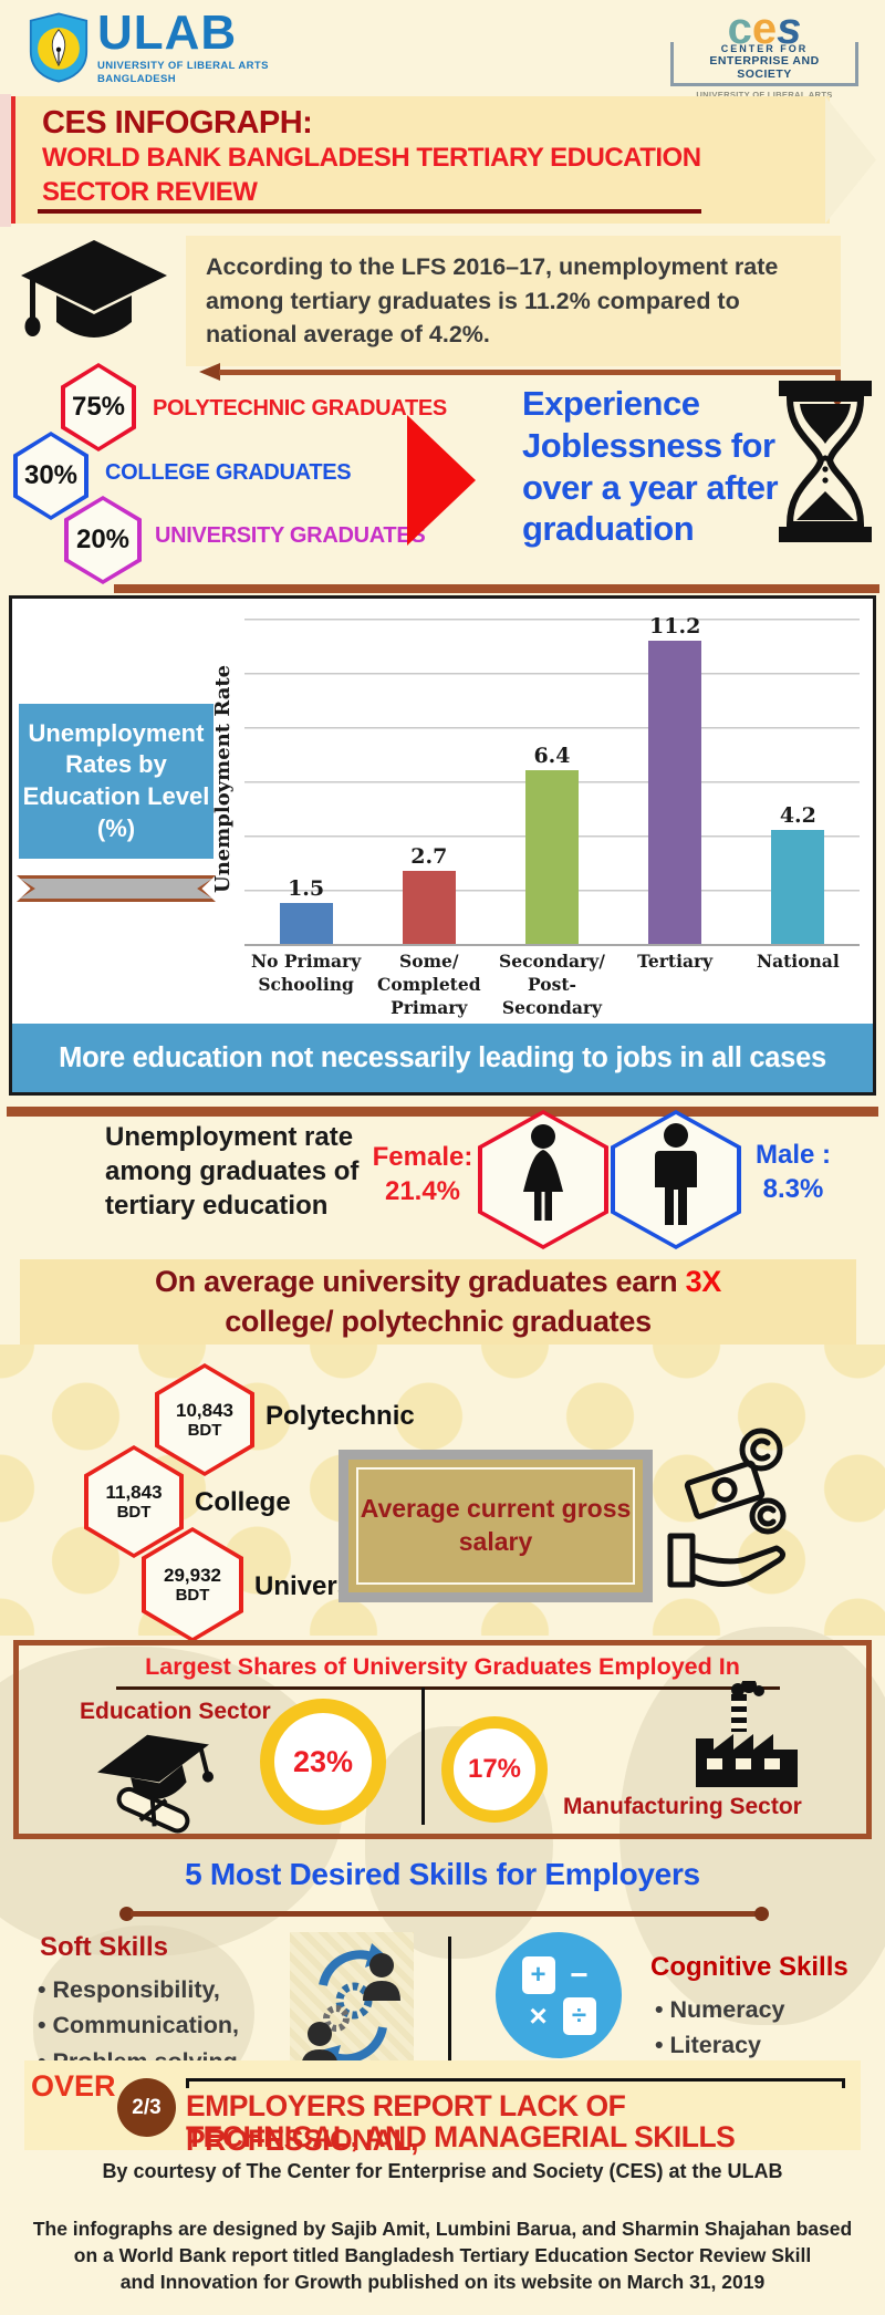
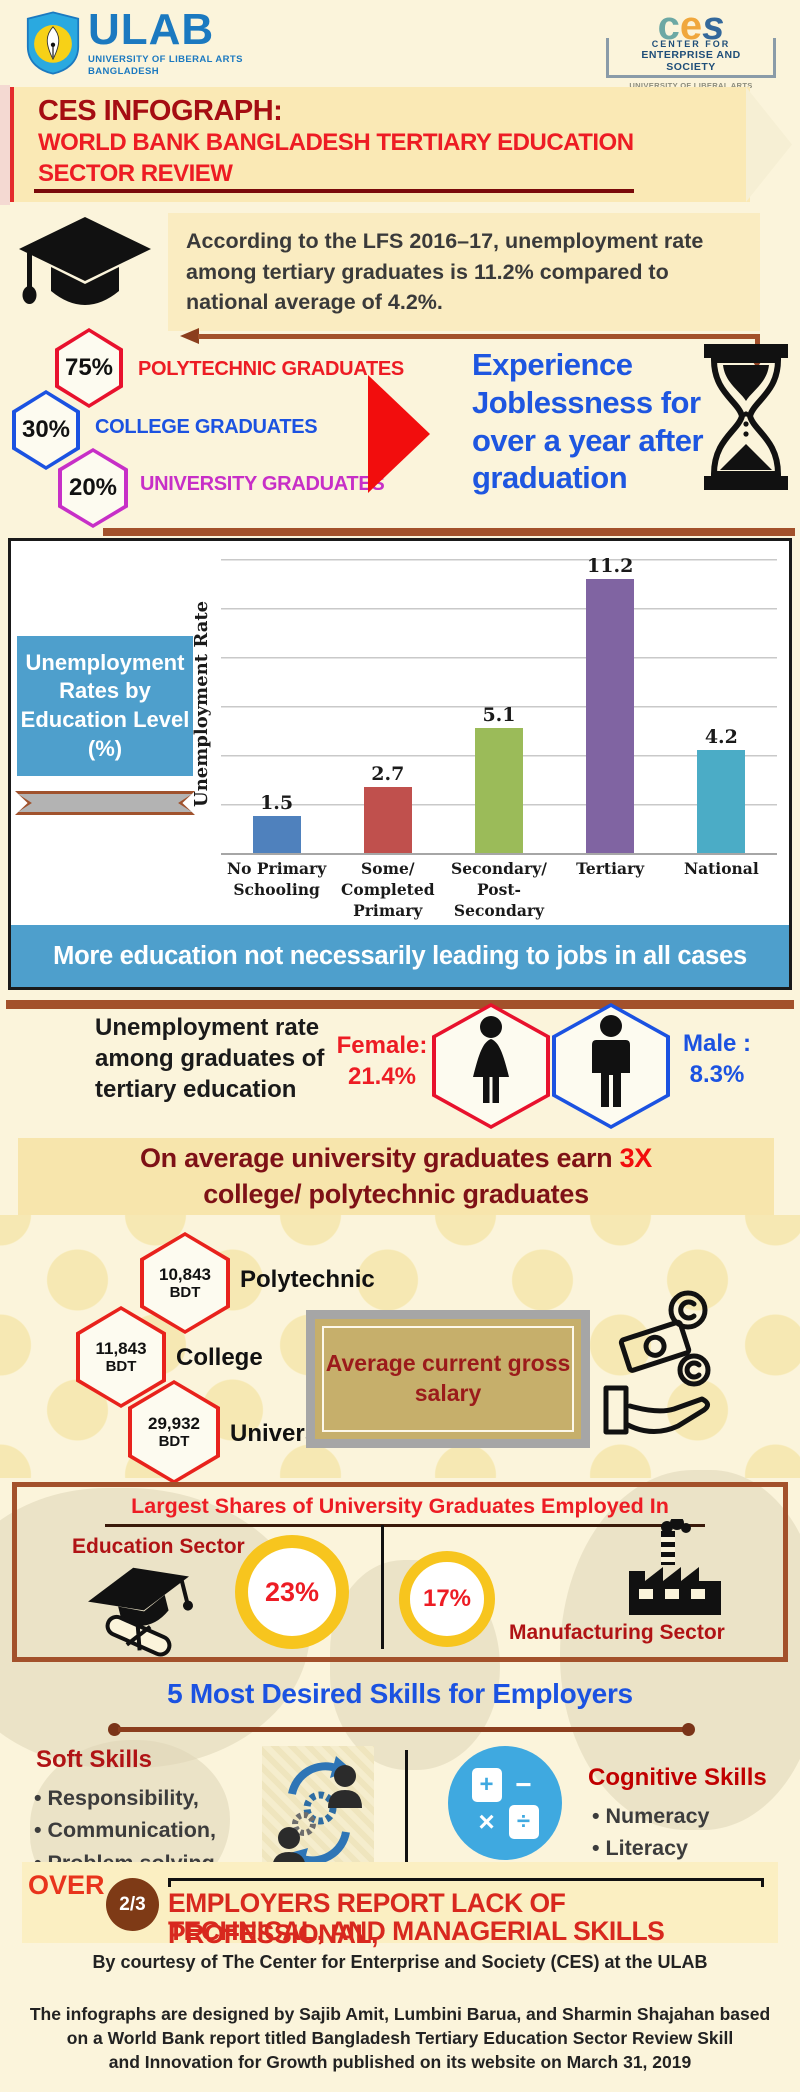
Secondary/ Post-Secondary: 6.4 -> 5.1
